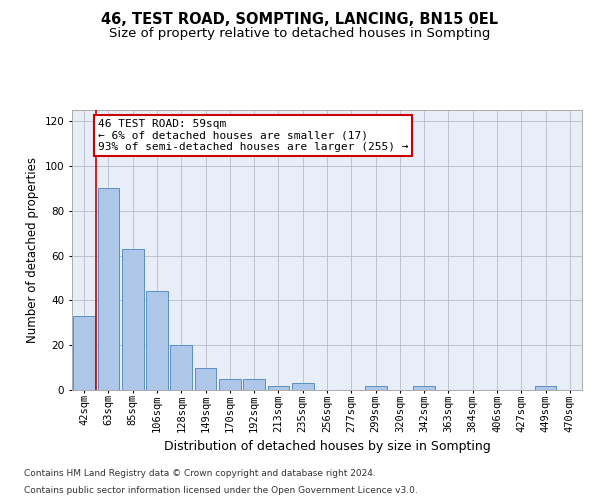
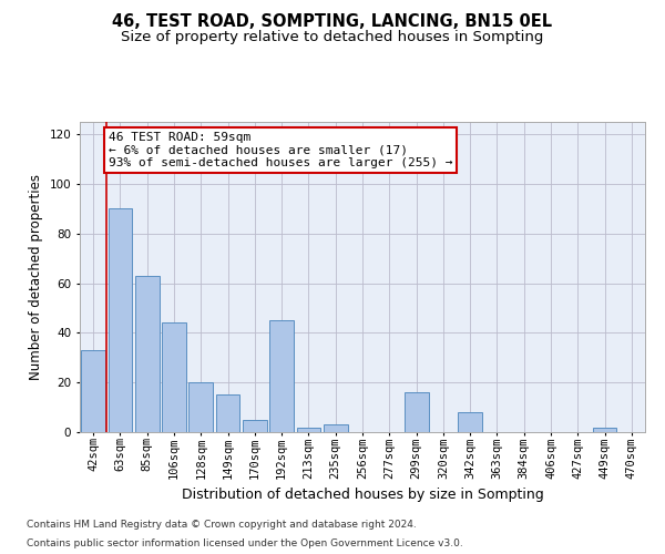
149sqm: 10 -> 15
192sqm: 5 -> 45
299sqm: 2 -> 16
342sqm: 2 -> 8
